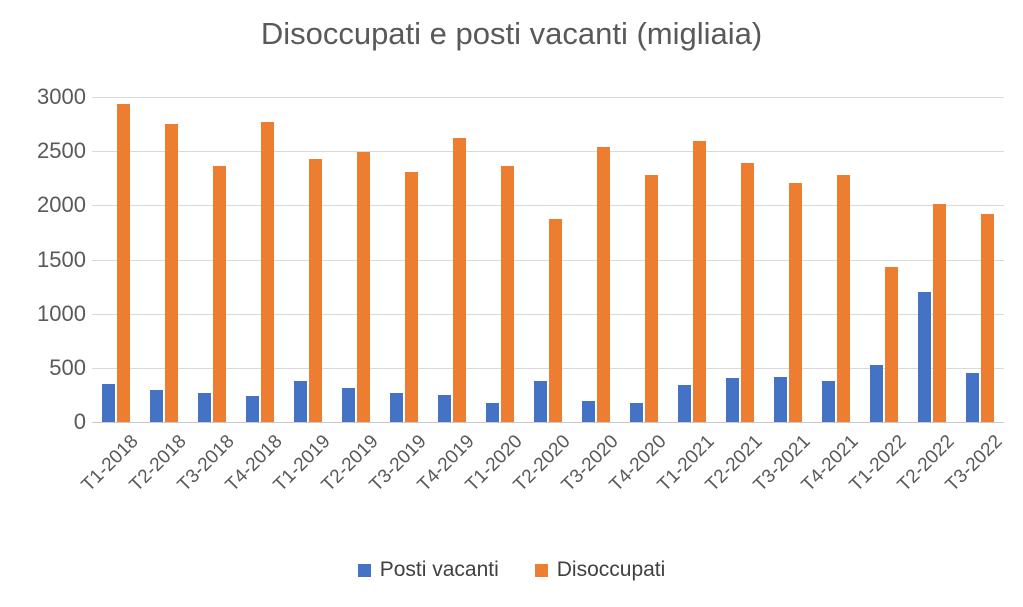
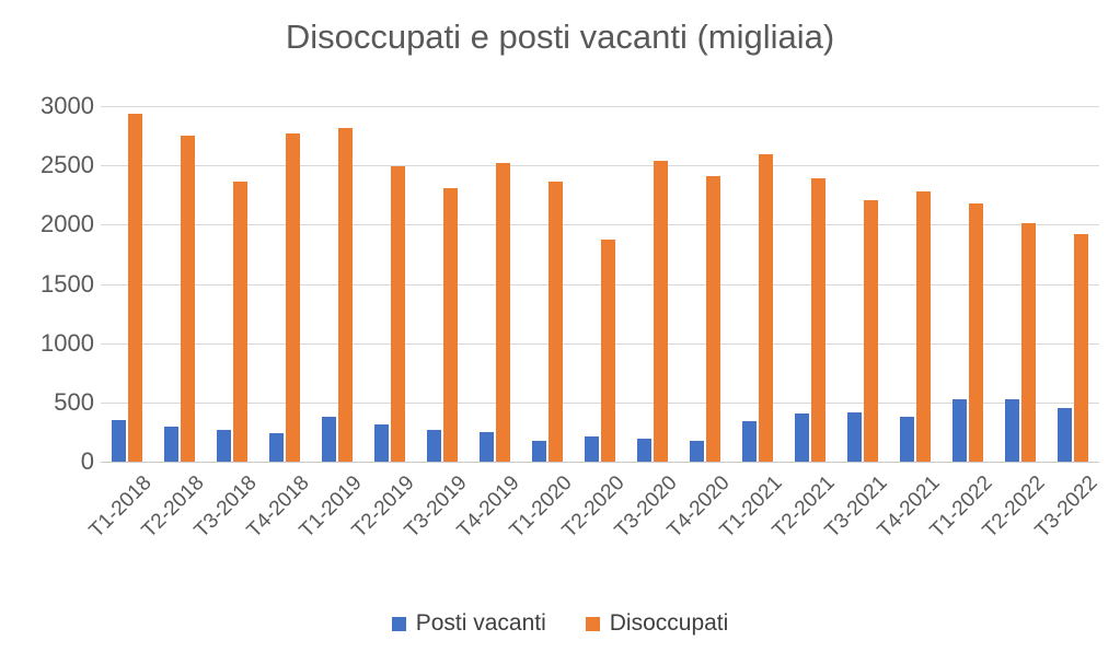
Disoccupati/T1-2019: 2430 -> 2820
Disoccupati/T4-2019: 2620 -> 2520
Posti vacanti/T2-2020: 380 -> 210
Disoccupati/T4-2020: 2280 -> 2410
Disoccupati/T1-2022: 1430 -> 2180
Posti vacanti/T2-2022: 1200 -> 520
